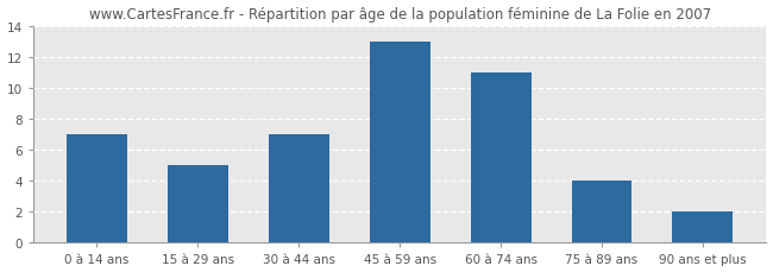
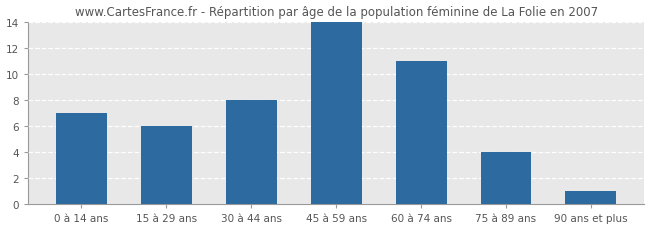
15 à 29 ans: 5 -> 6
30 à 44 ans: 7 -> 8
45 à 59 ans: 13 -> 14
90 ans et plus: 2 -> 1
